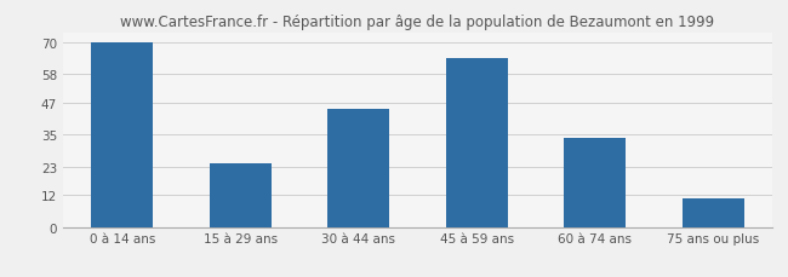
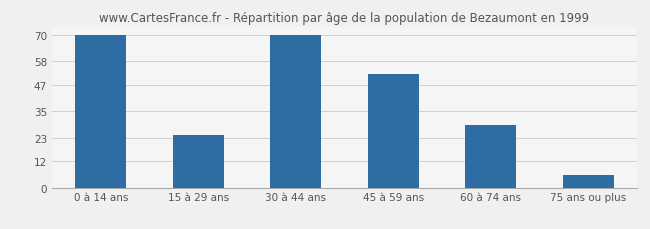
30 à 44 ans: 45 -> 70
45 à 59 ans: 64 -> 52
60 à 74 ans: 34 -> 29
75 ans ou plus: 11 -> 6
